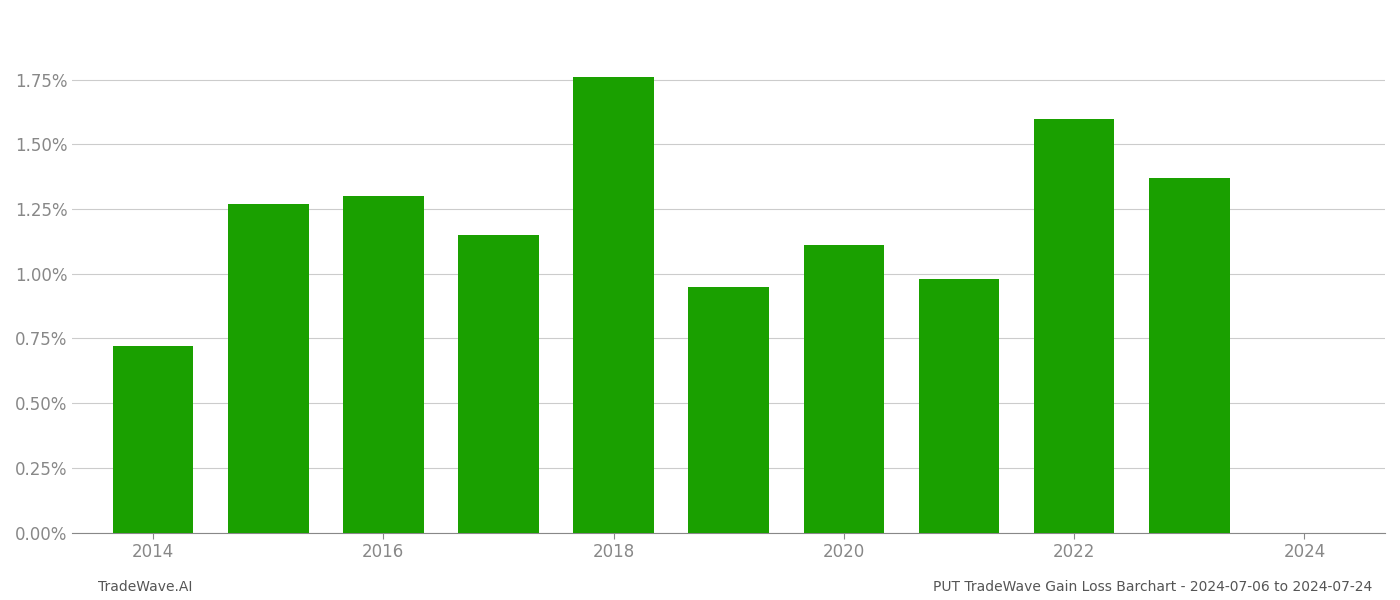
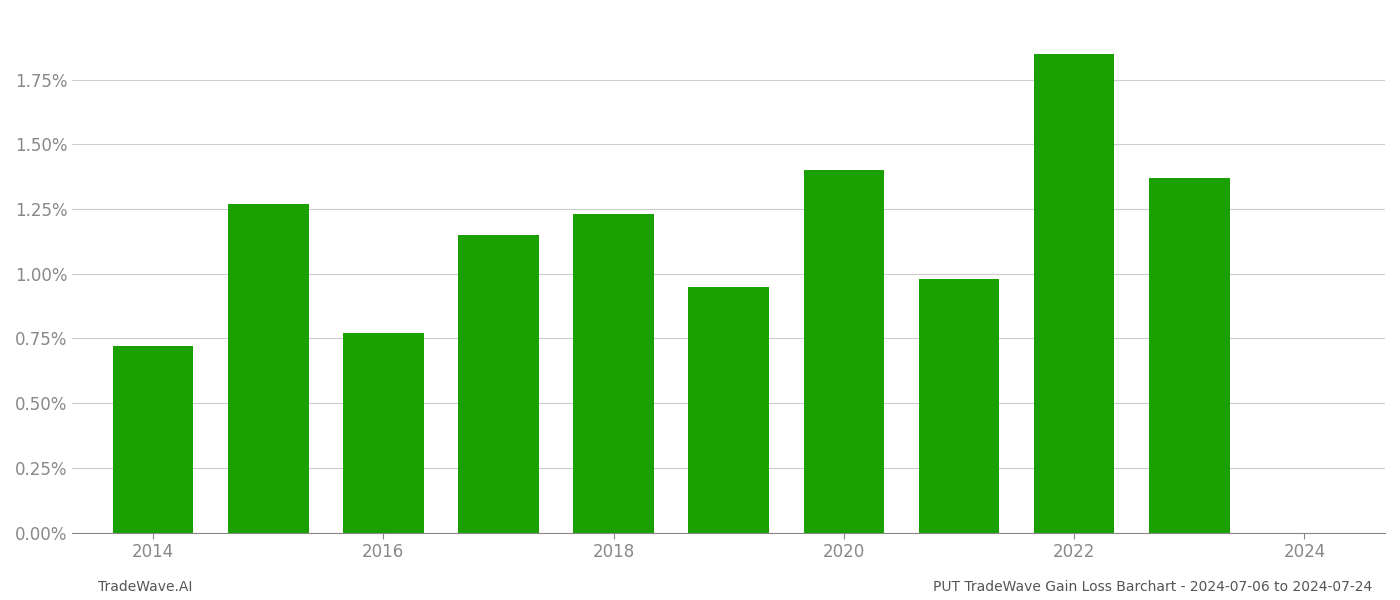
2016: 1.30% -> 0.77%
2018: 1.76% -> 1.23%
2020: 1.11% -> 1.40%
2022: 1.60% -> 1.85%
